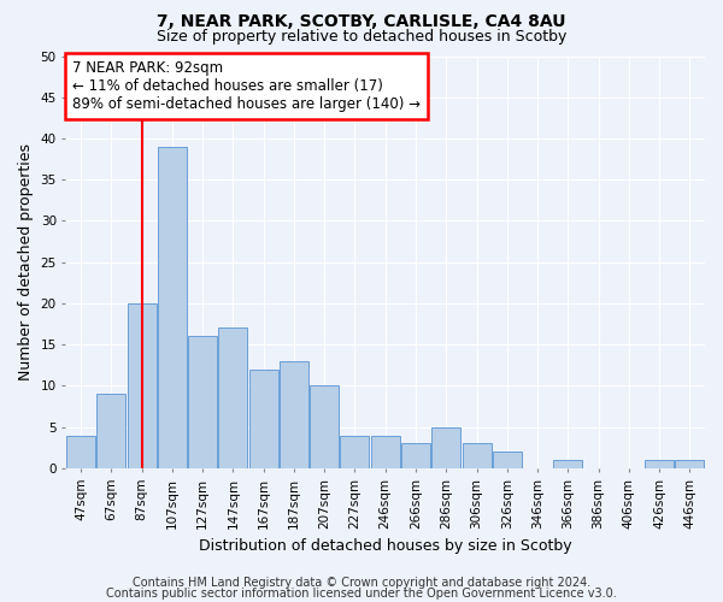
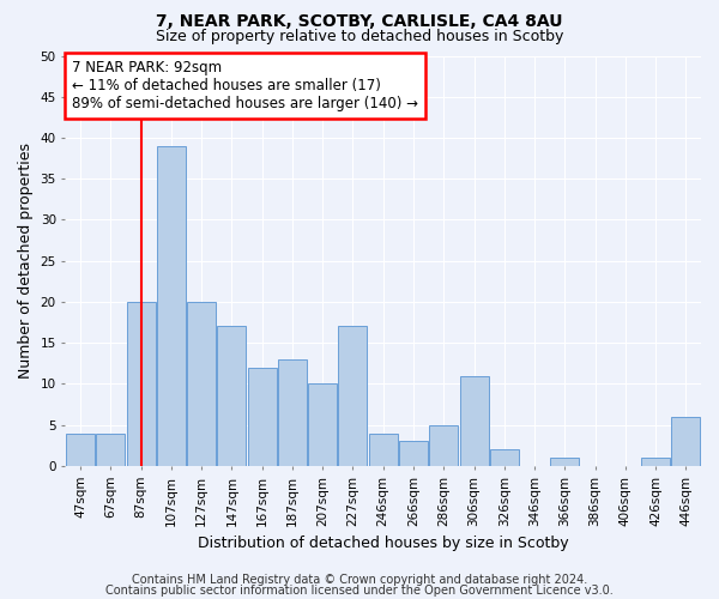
67sqm: 9 -> 4
127sqm: 16 -> 20
227sqm: 4 -> 17
306sqm: 3 -> 11
446sqm: 1 -> 6
